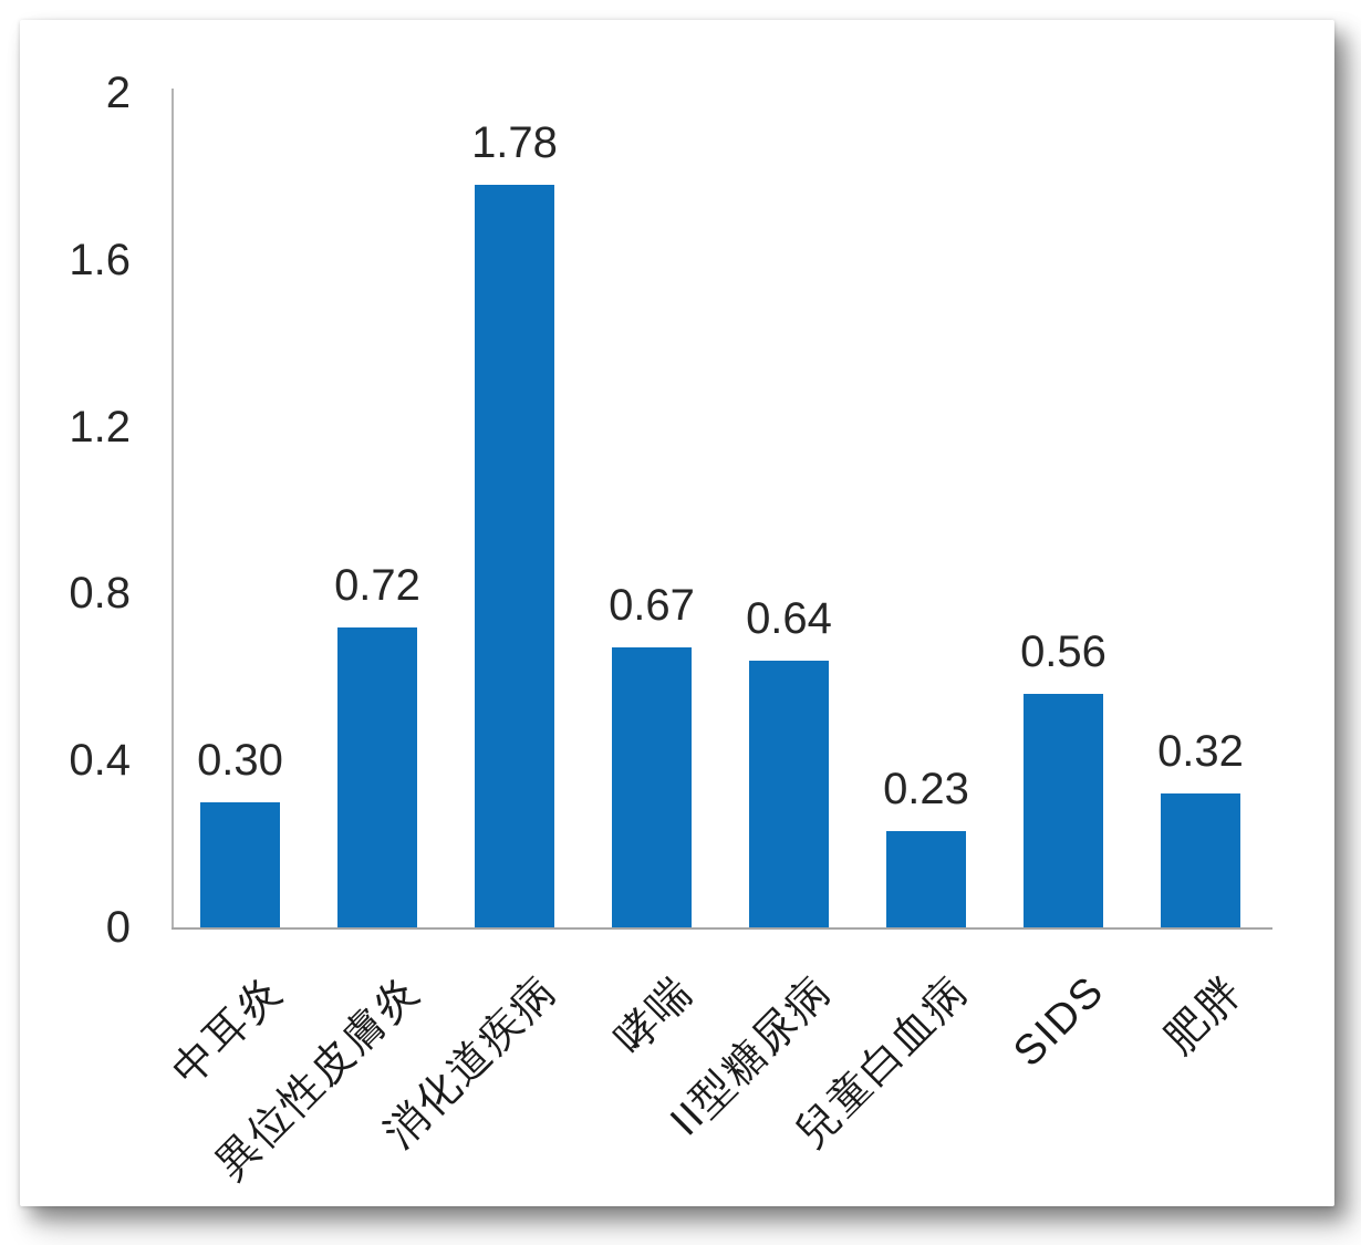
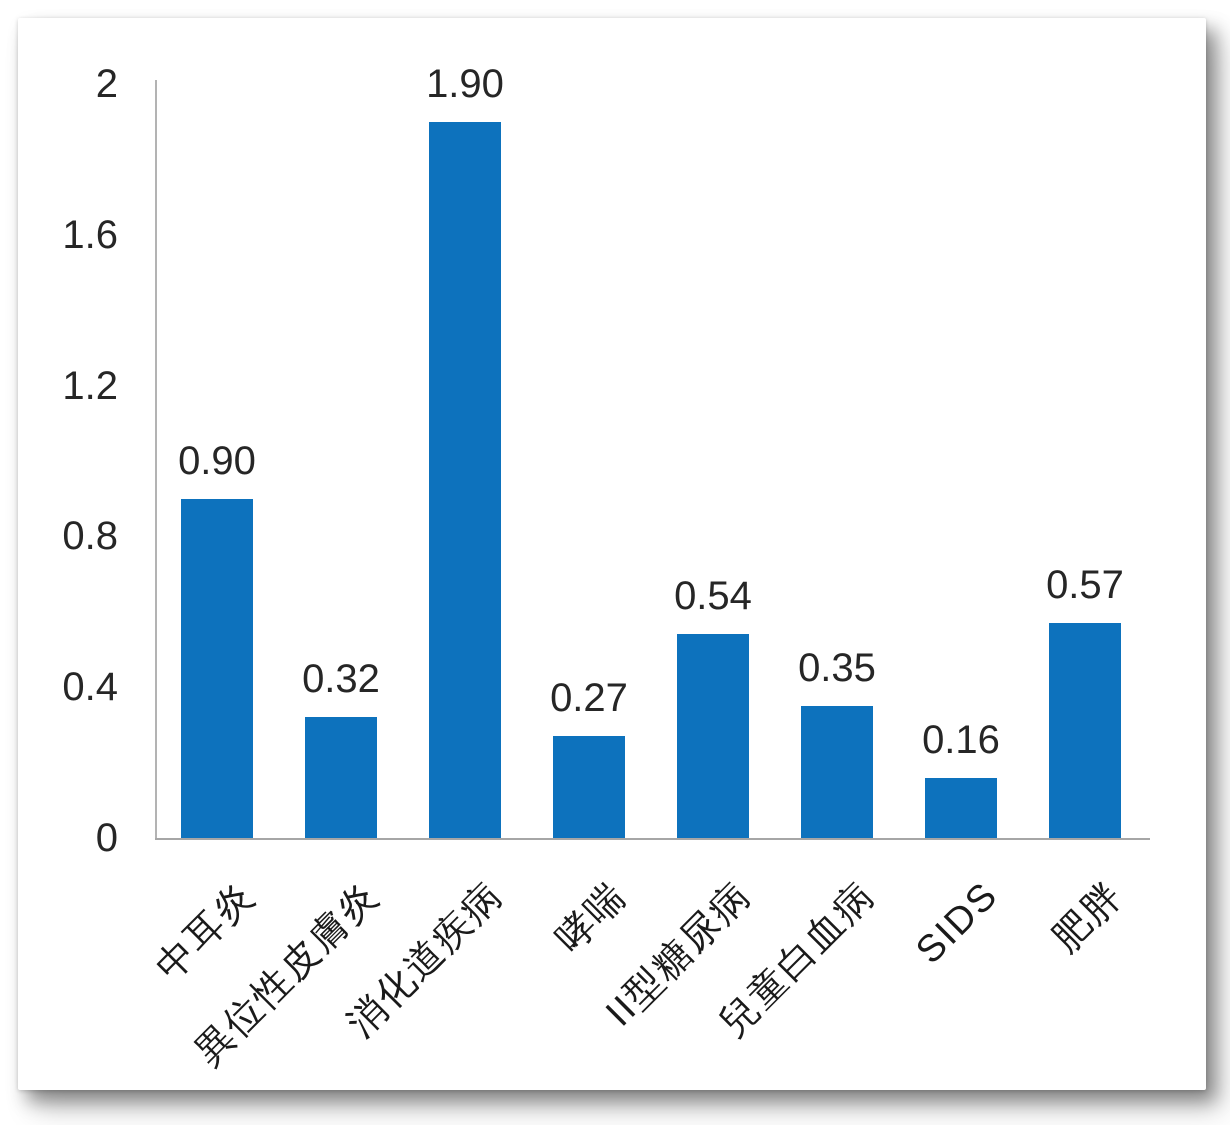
中耳炎: 0.30 -> 0.90
異位性皮膚炎: 0.72 -> 0.32
消化道疾病: 1.78 -> 1.90
哮喘: 0.67 -> 0.27
II型糖尿病: 0.64 -> 0.54
兒童白血病: 0.23 -> 0.35
SIDS: 0.56 -> 0.16
肥胖: 0.32 -> 0.57
